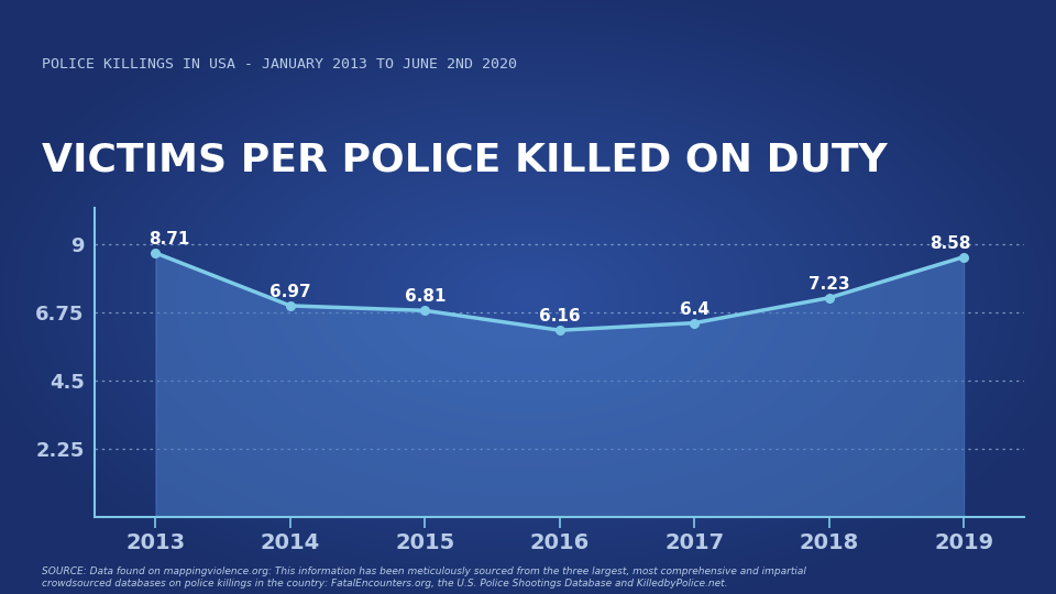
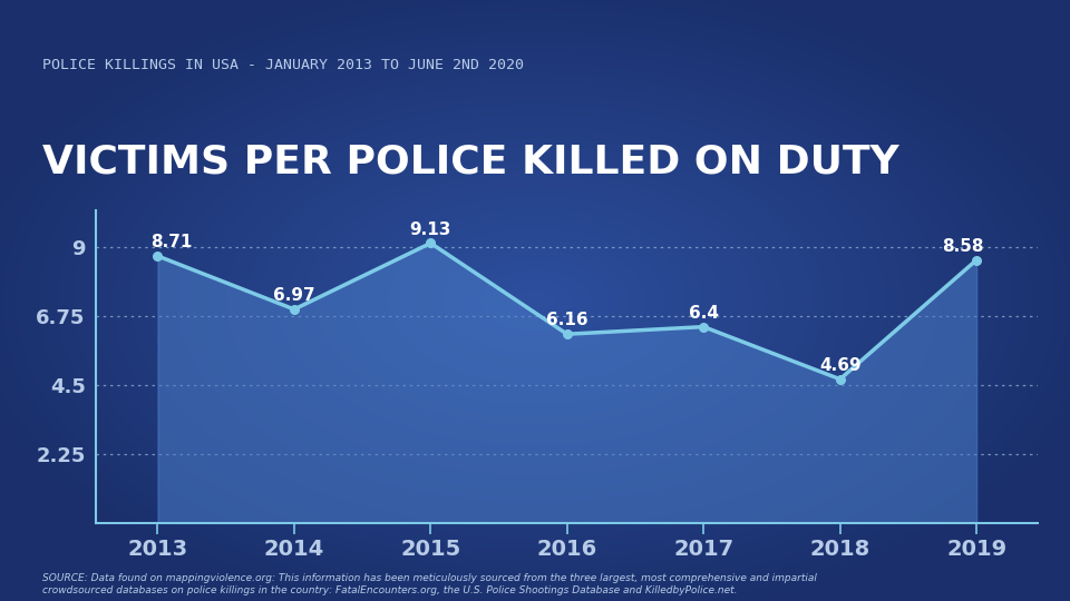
2015: 6.81 -> 9.13
2018: 7.23 -> 4.69
